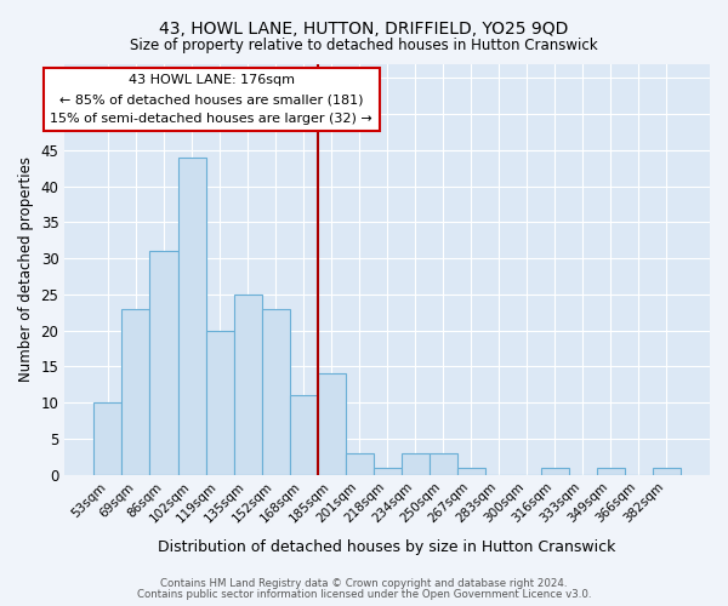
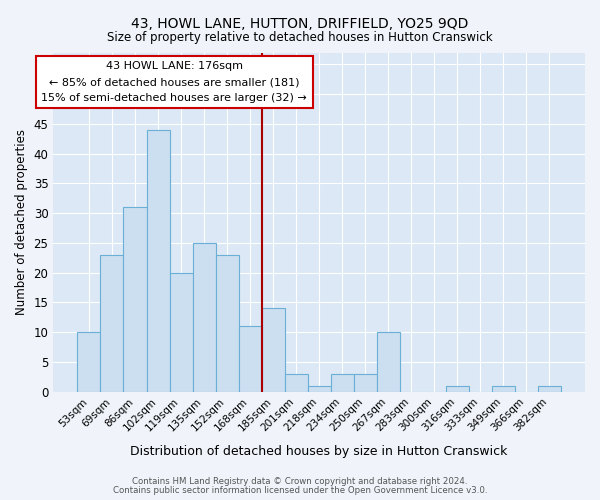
267sqm: 1 -> 10
